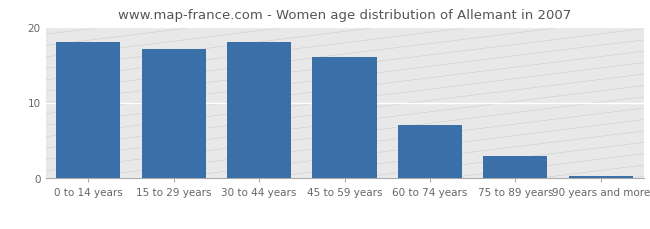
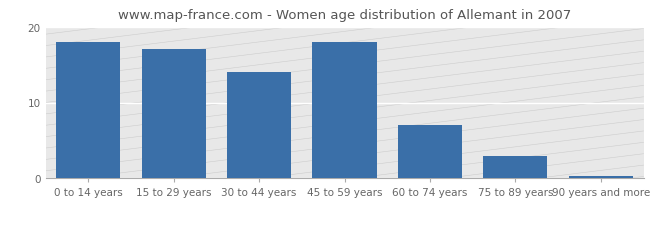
30 to 44 years: 18.0 -> 14.0
45 to 59 years: 16.0 -> 18.0
